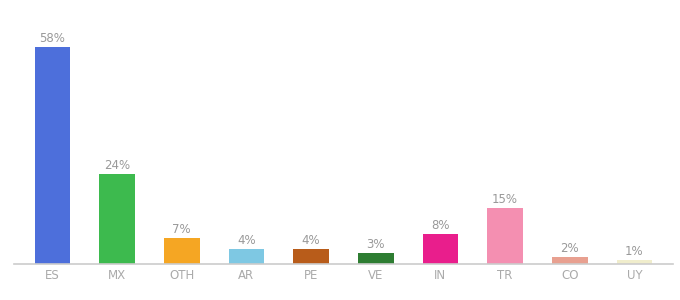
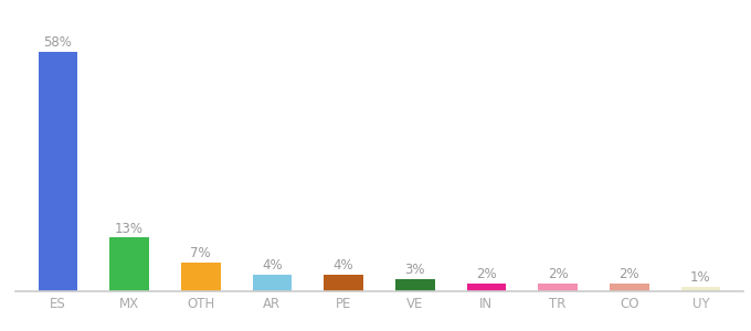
MX: 24% -> 13%
IN: 8% -> 2%
TR: 15% -> 2%
